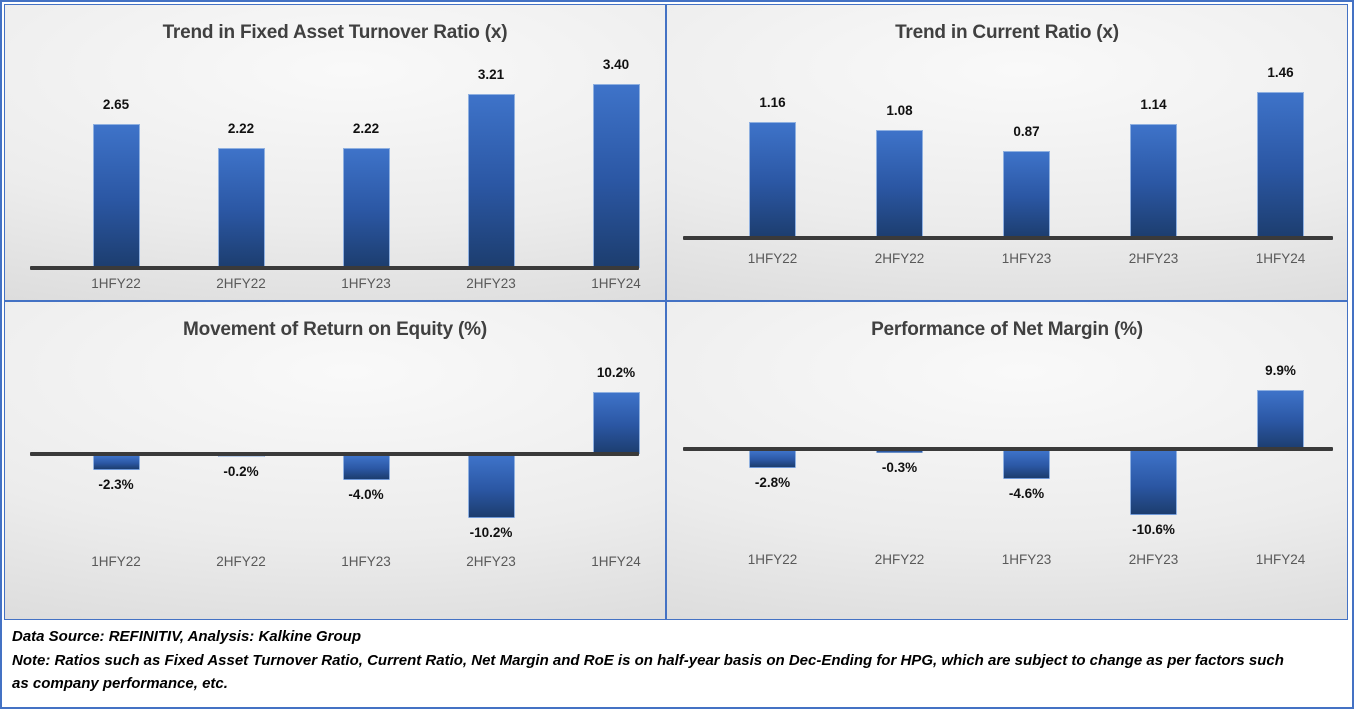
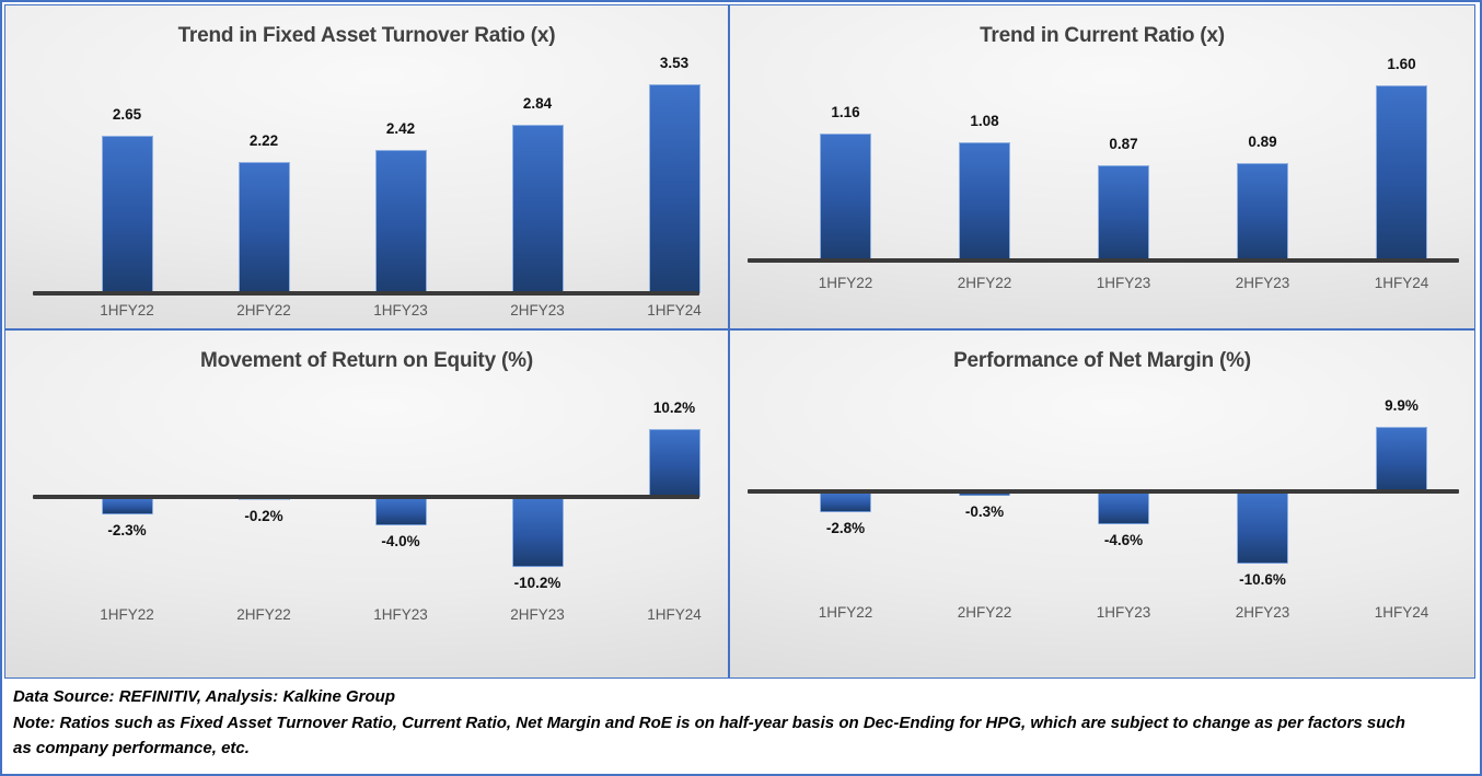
Trend in Fixed Asset Turnover Ratio (x)/1HFY23: 2.22 -> 2.42
Trend in Fixed Asset Turnover Ratio (x)/2HFY23: 3.21 -> 2.84
Trend in Fixed Asset Turnover Ratio (x)/1HFY24: 3.40 -> 3.53
Trend in Current Ratio (x)/2HFY23: 1.14 -> 0.89
Trend in Current Ratio (x)/1HFY24: 1.46 -> 1.60
